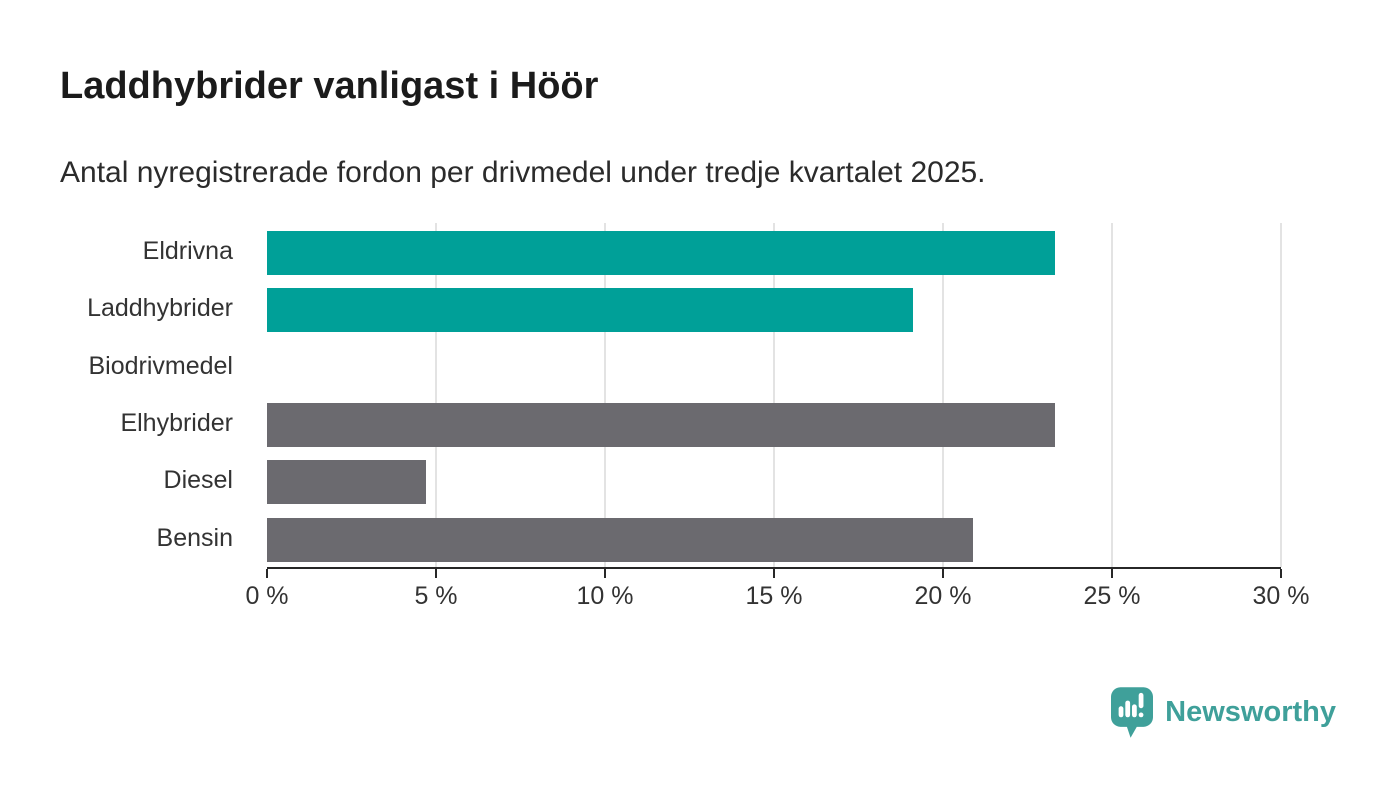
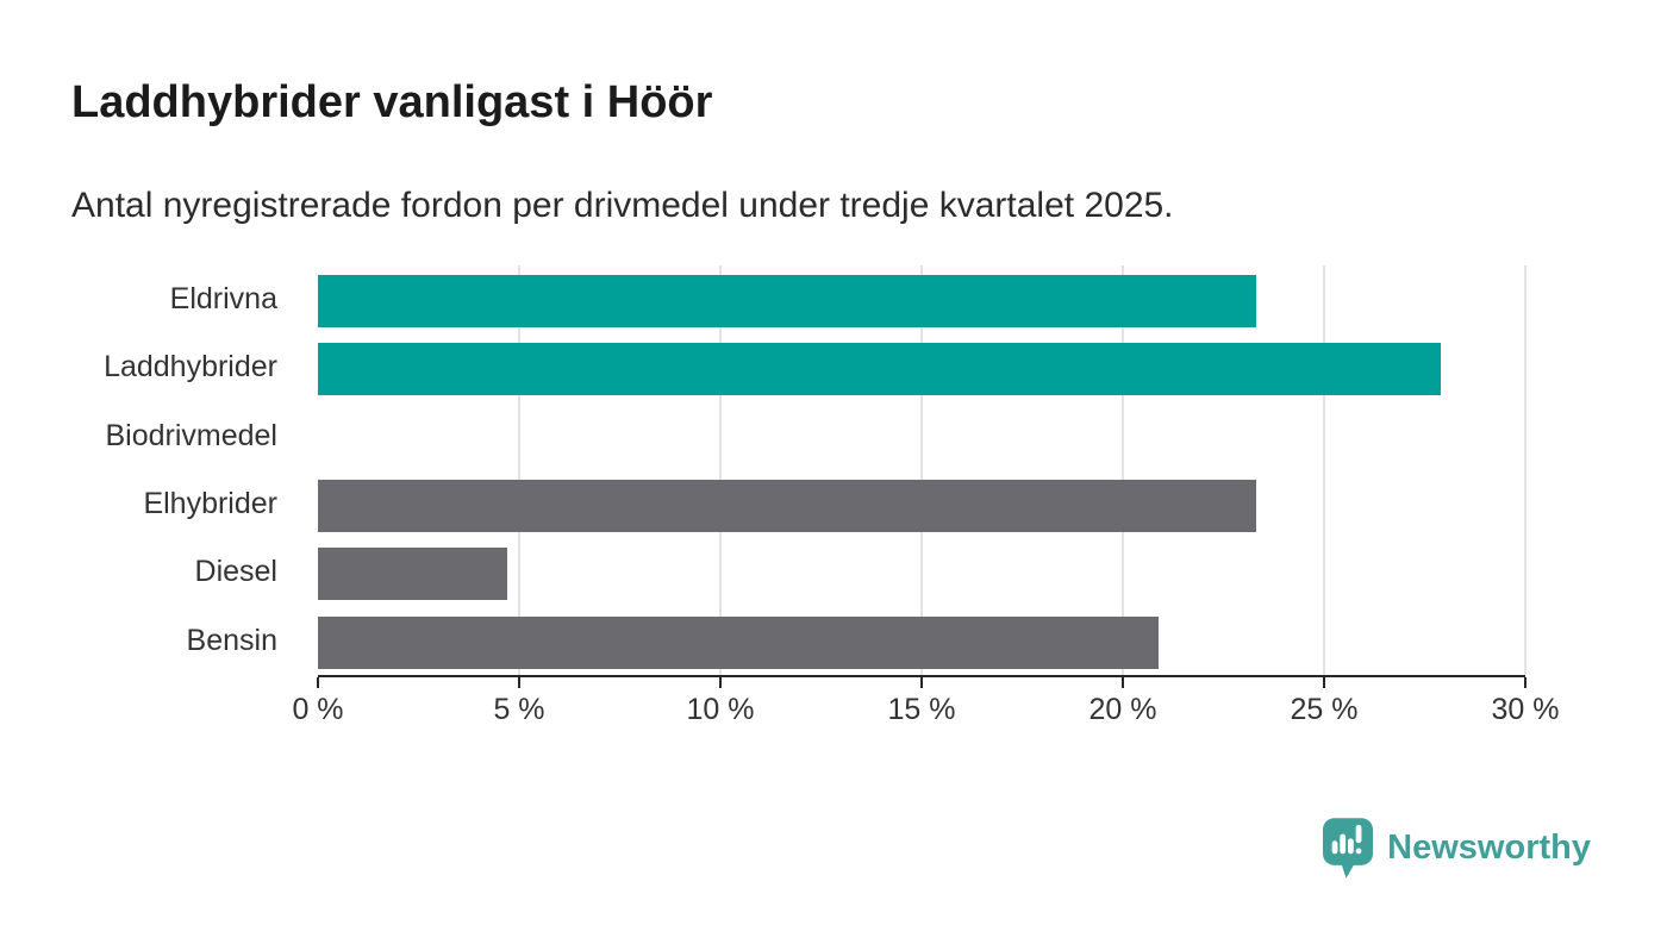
Laddhybrider: 19.1% -> 27.9%
